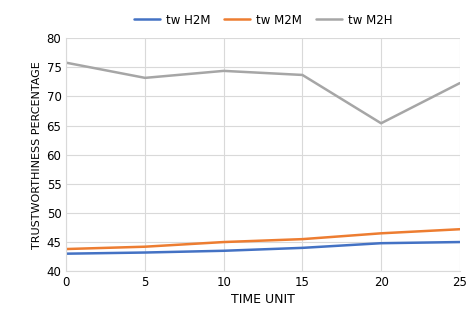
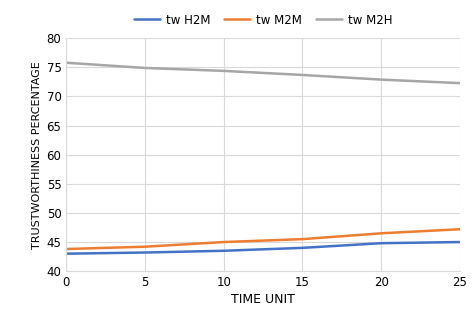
tw M2H/5: 73.2 -> 74.9
tw M2H/20: 65.4 -> 72.9
